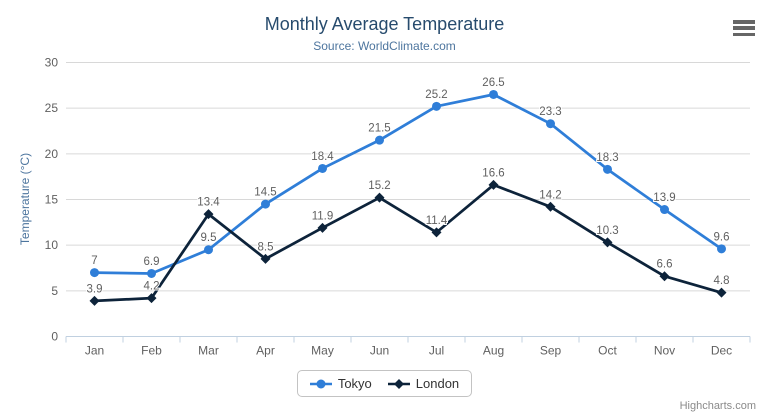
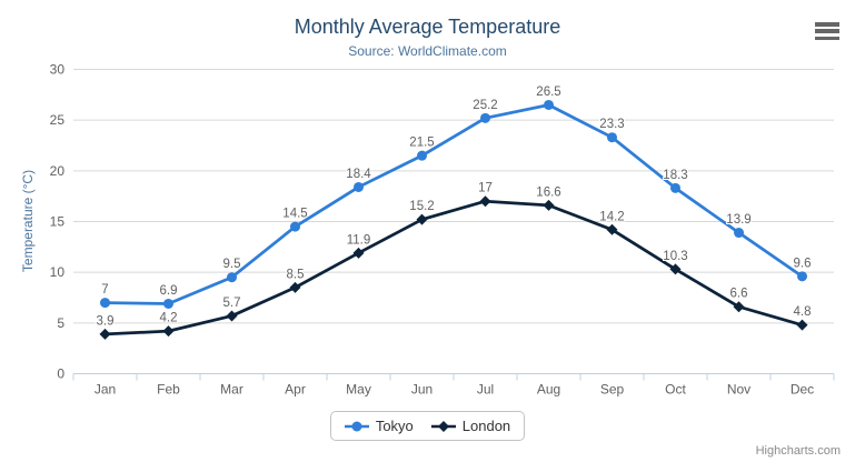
London/Mar: 13.4 -> 5.7
London/Jul: 11.4 -> 17
